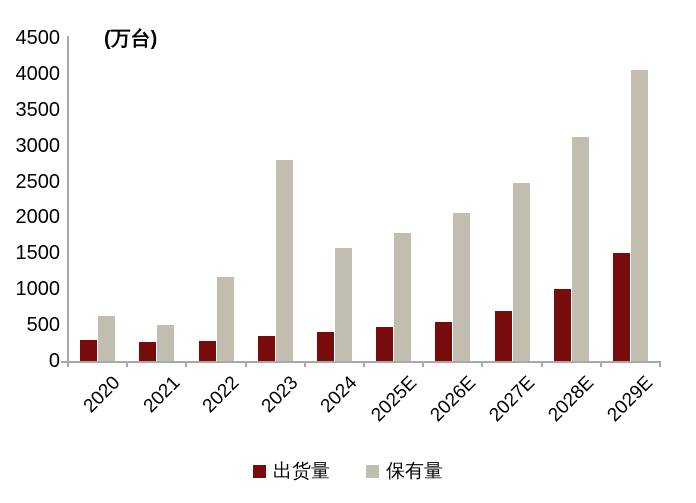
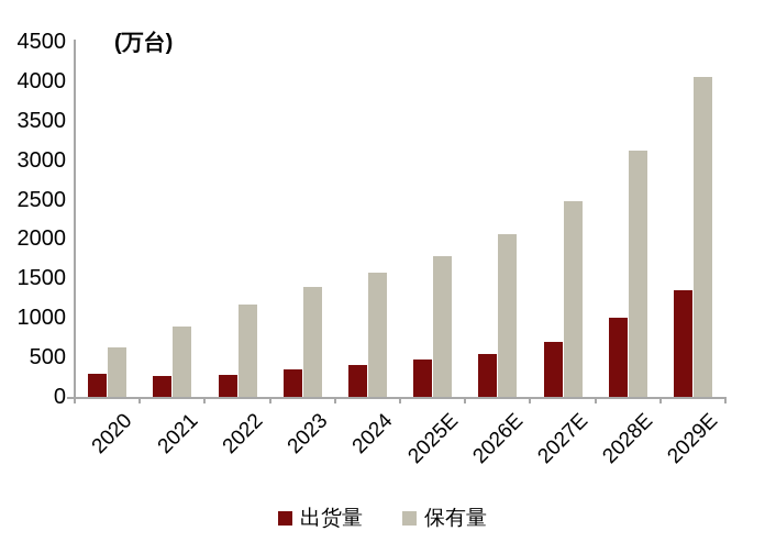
保有量/2021: 500 -> 900
保有量/2023: 2800 -> 1400
出货量/2029E: 1500 -> 1400
